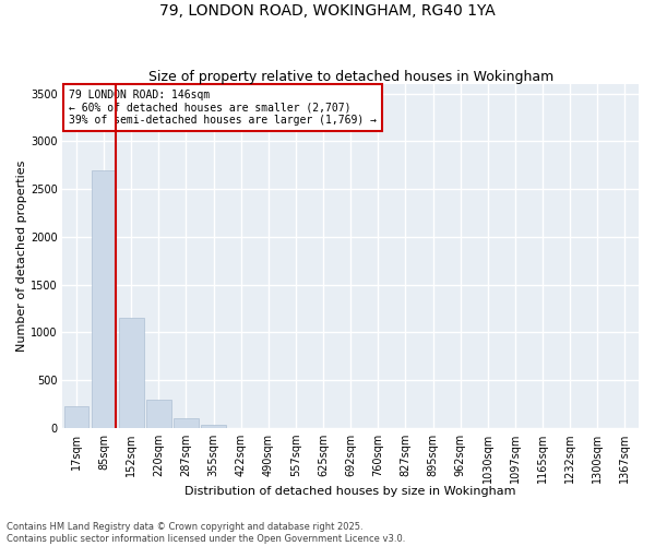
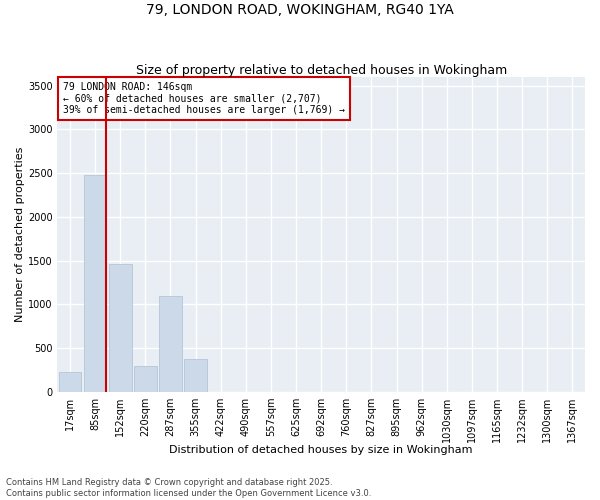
85sqm: 2700 -> 2480
152sqm: 1150 -> 1460
287sqm: 100 -> 1100
355sqm: 40 -> 380
